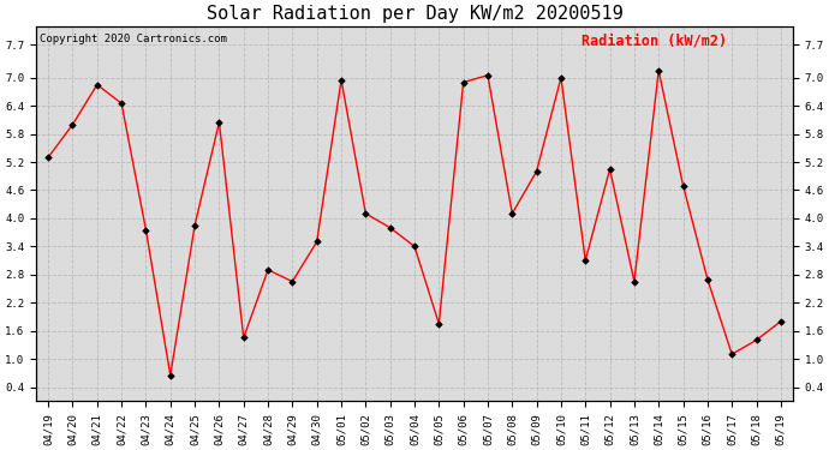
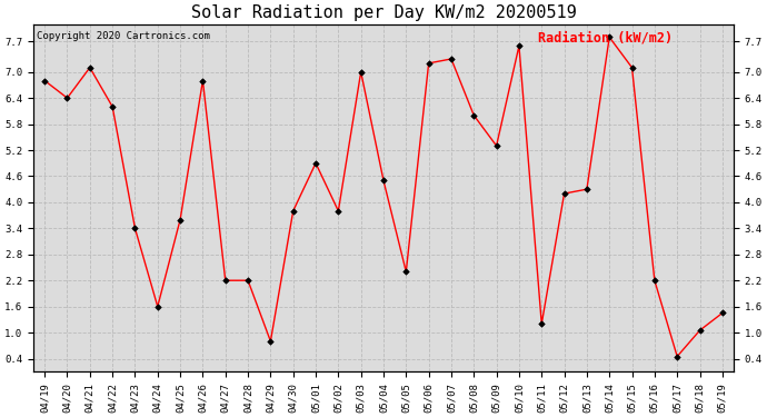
04/19: 5.30 -> 6.80
04/20: 6.00 -> 6.40
04/21: 6.85 -> 7.10
04/22: 6.45 -> 6.20
04/23: 3.75 -> 3.40
04/24: 0.65 -> 1.60
04/25: 3.85 -> 3.60
04/26: 6.05 -> 6.80
04/27: 1.45 -> 2.20
04/28: 2.90 -> 2.20
04/29: 2.65 -> 0.80
04/30: 3.50 -> 3.80
05/01: 6.95 -> 4.90
05/02: 4.10 -> 3.80
05/03: 3.80 -> 7.00
05/04: 3.40 -> 4.50
05/05: 1.75 -> 2.40
05/06: 6.90 -> 7.20
05/07: 7.05 -> 7.30
05/08: 4.10 -> 6.00
05/09: 5.00 -> 5.30
05/10: 7.00 -> 7.60
05/11: 3.10 -> 1.20
05/12: 5.05 -> 4.20
05/13: 2.65 -> 4.30
05/14: 7.15 -> 7.80
05/15: 4.70 -> 7.10
05/16: 2.70 -> 2.20
05/17: 1.10 -> 0.45
05/18: 1.40 -> 1.05
05/19: 1.80 -> 1.45
